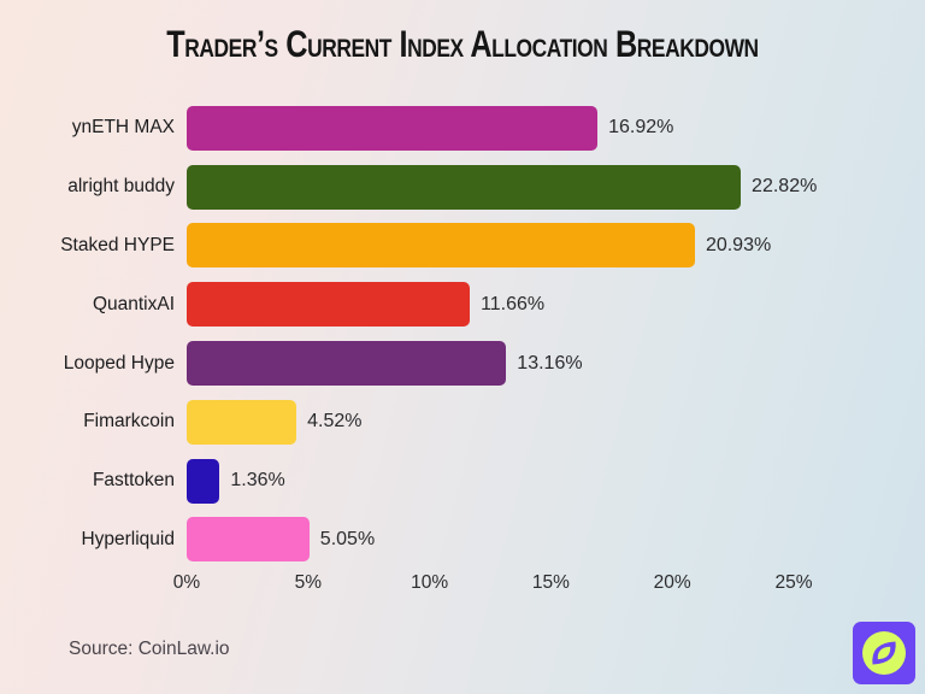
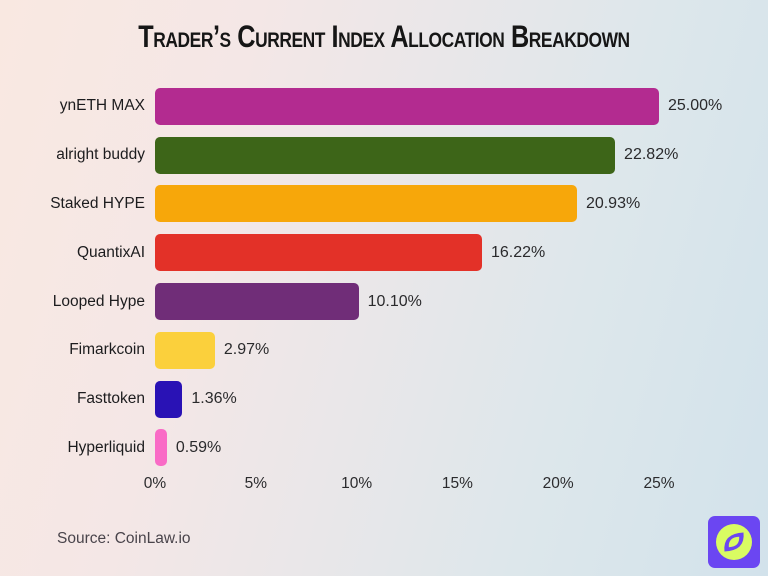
ynETH MAX: 16.92% -> 25.00%
QuantixAI: 11.66% -> 16.22%
Looped Hype: 13.16% -> 10.10%
Fimarkcoin: 4.52% -> 2.97%
Hyperliquid: 5.05% -> 0.59%
